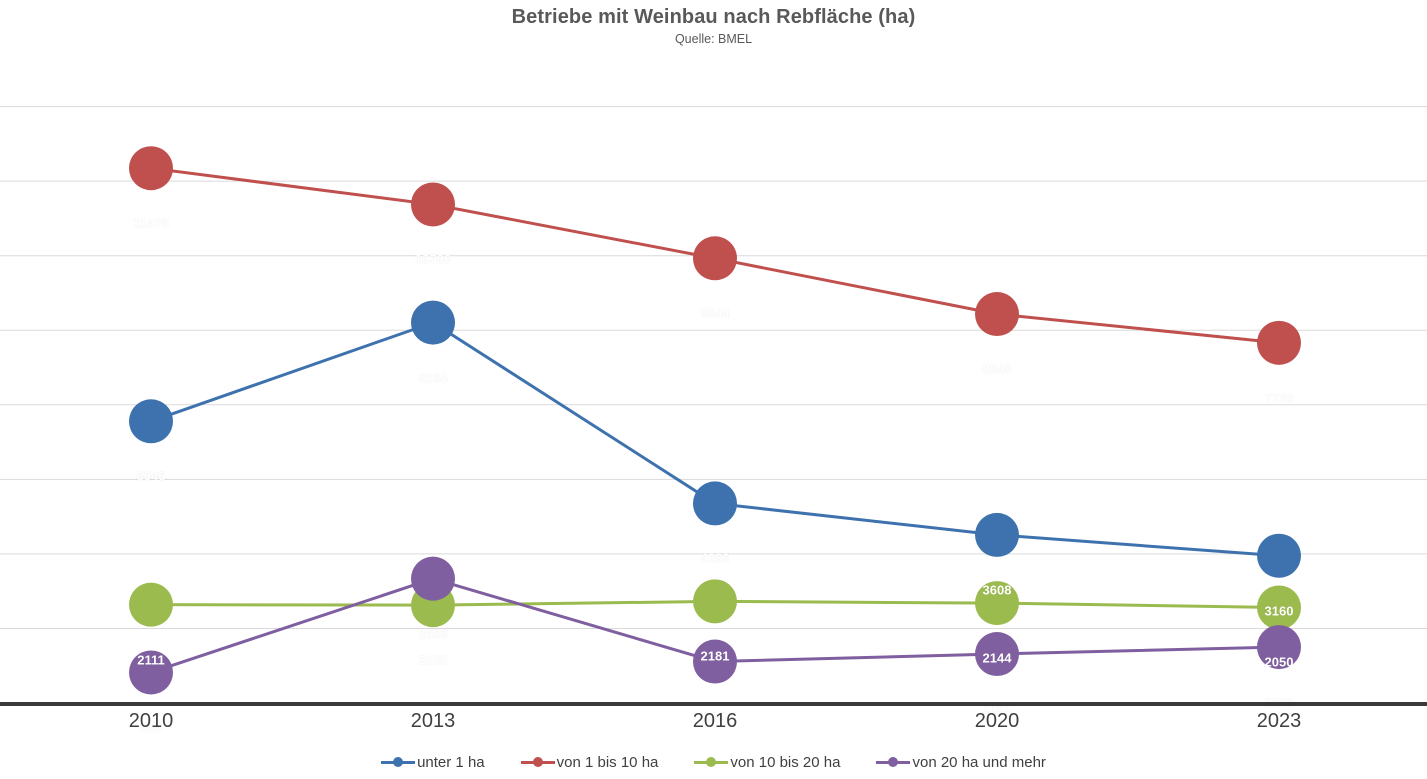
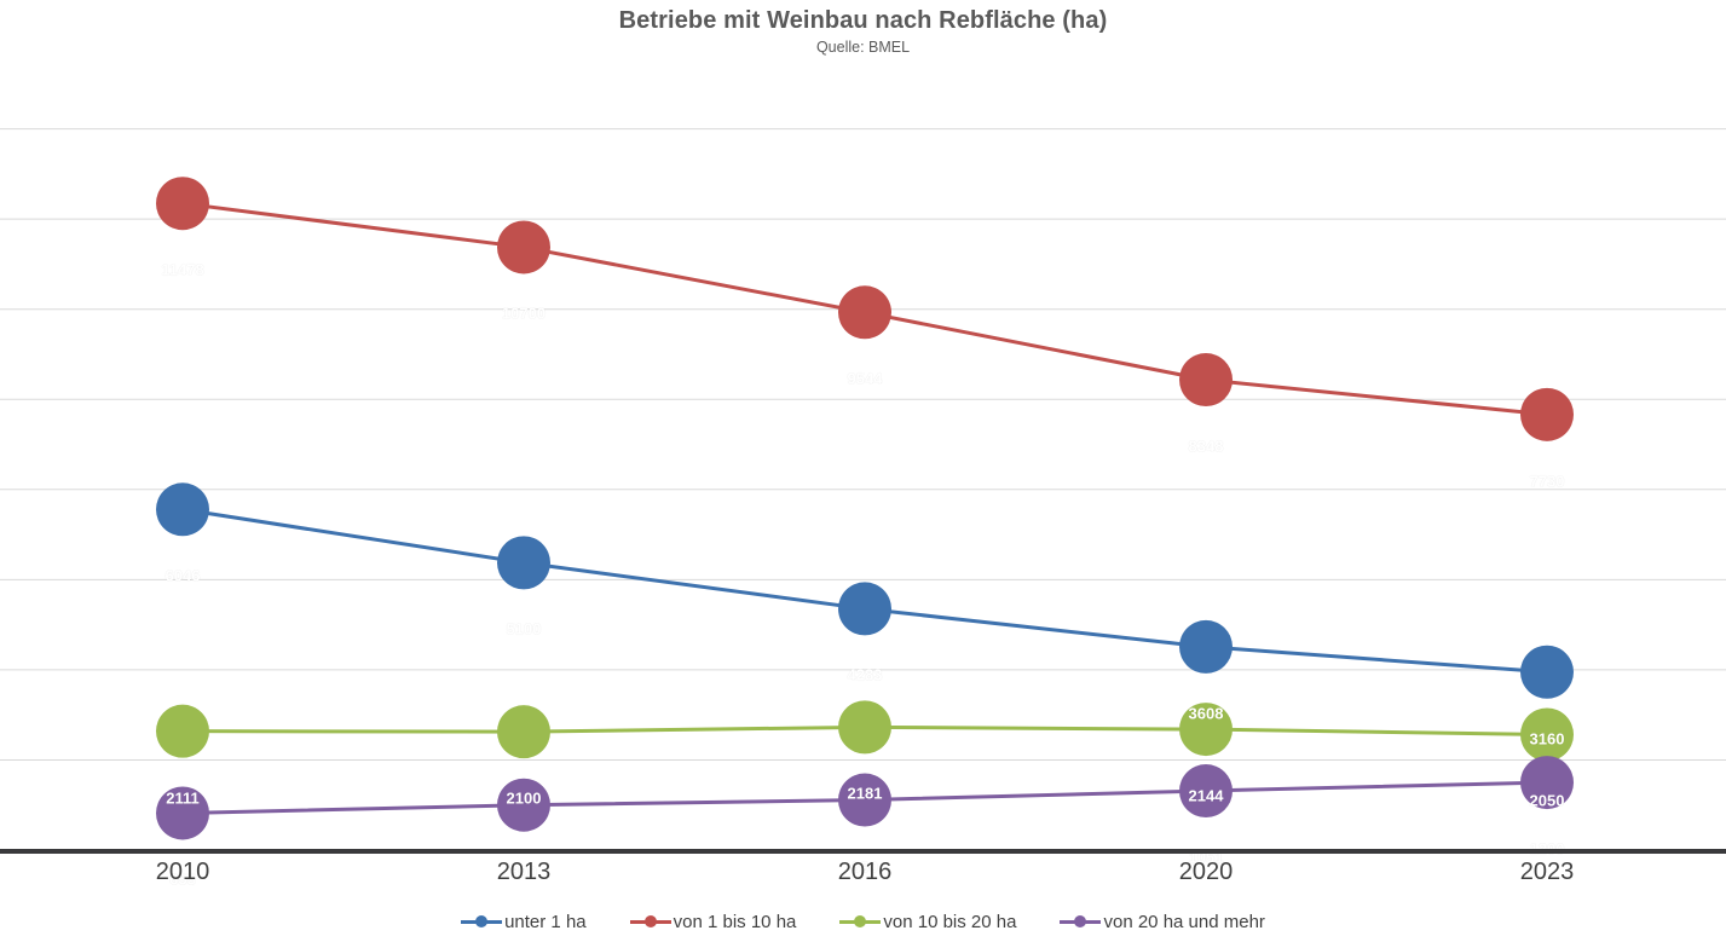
unter 1 ha/2013: 8164 -> 5100
von 20 ha und mehr/2013: 2668 -> 800
